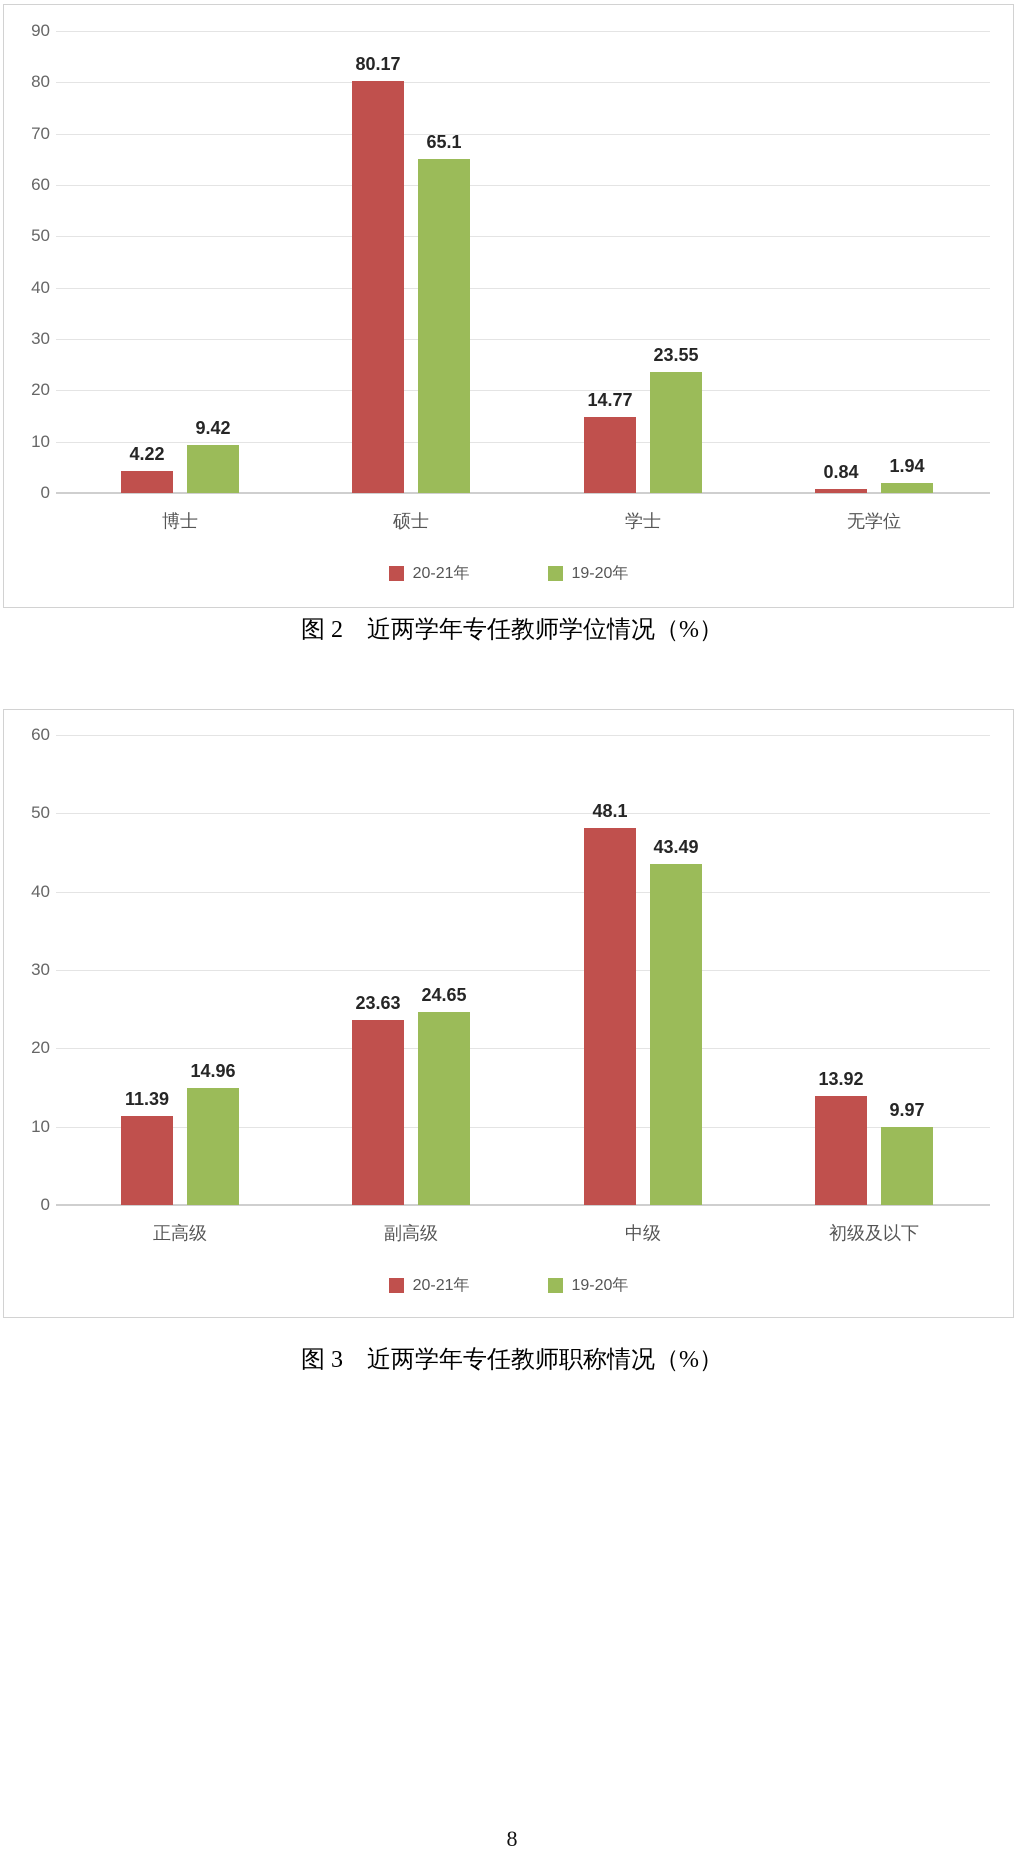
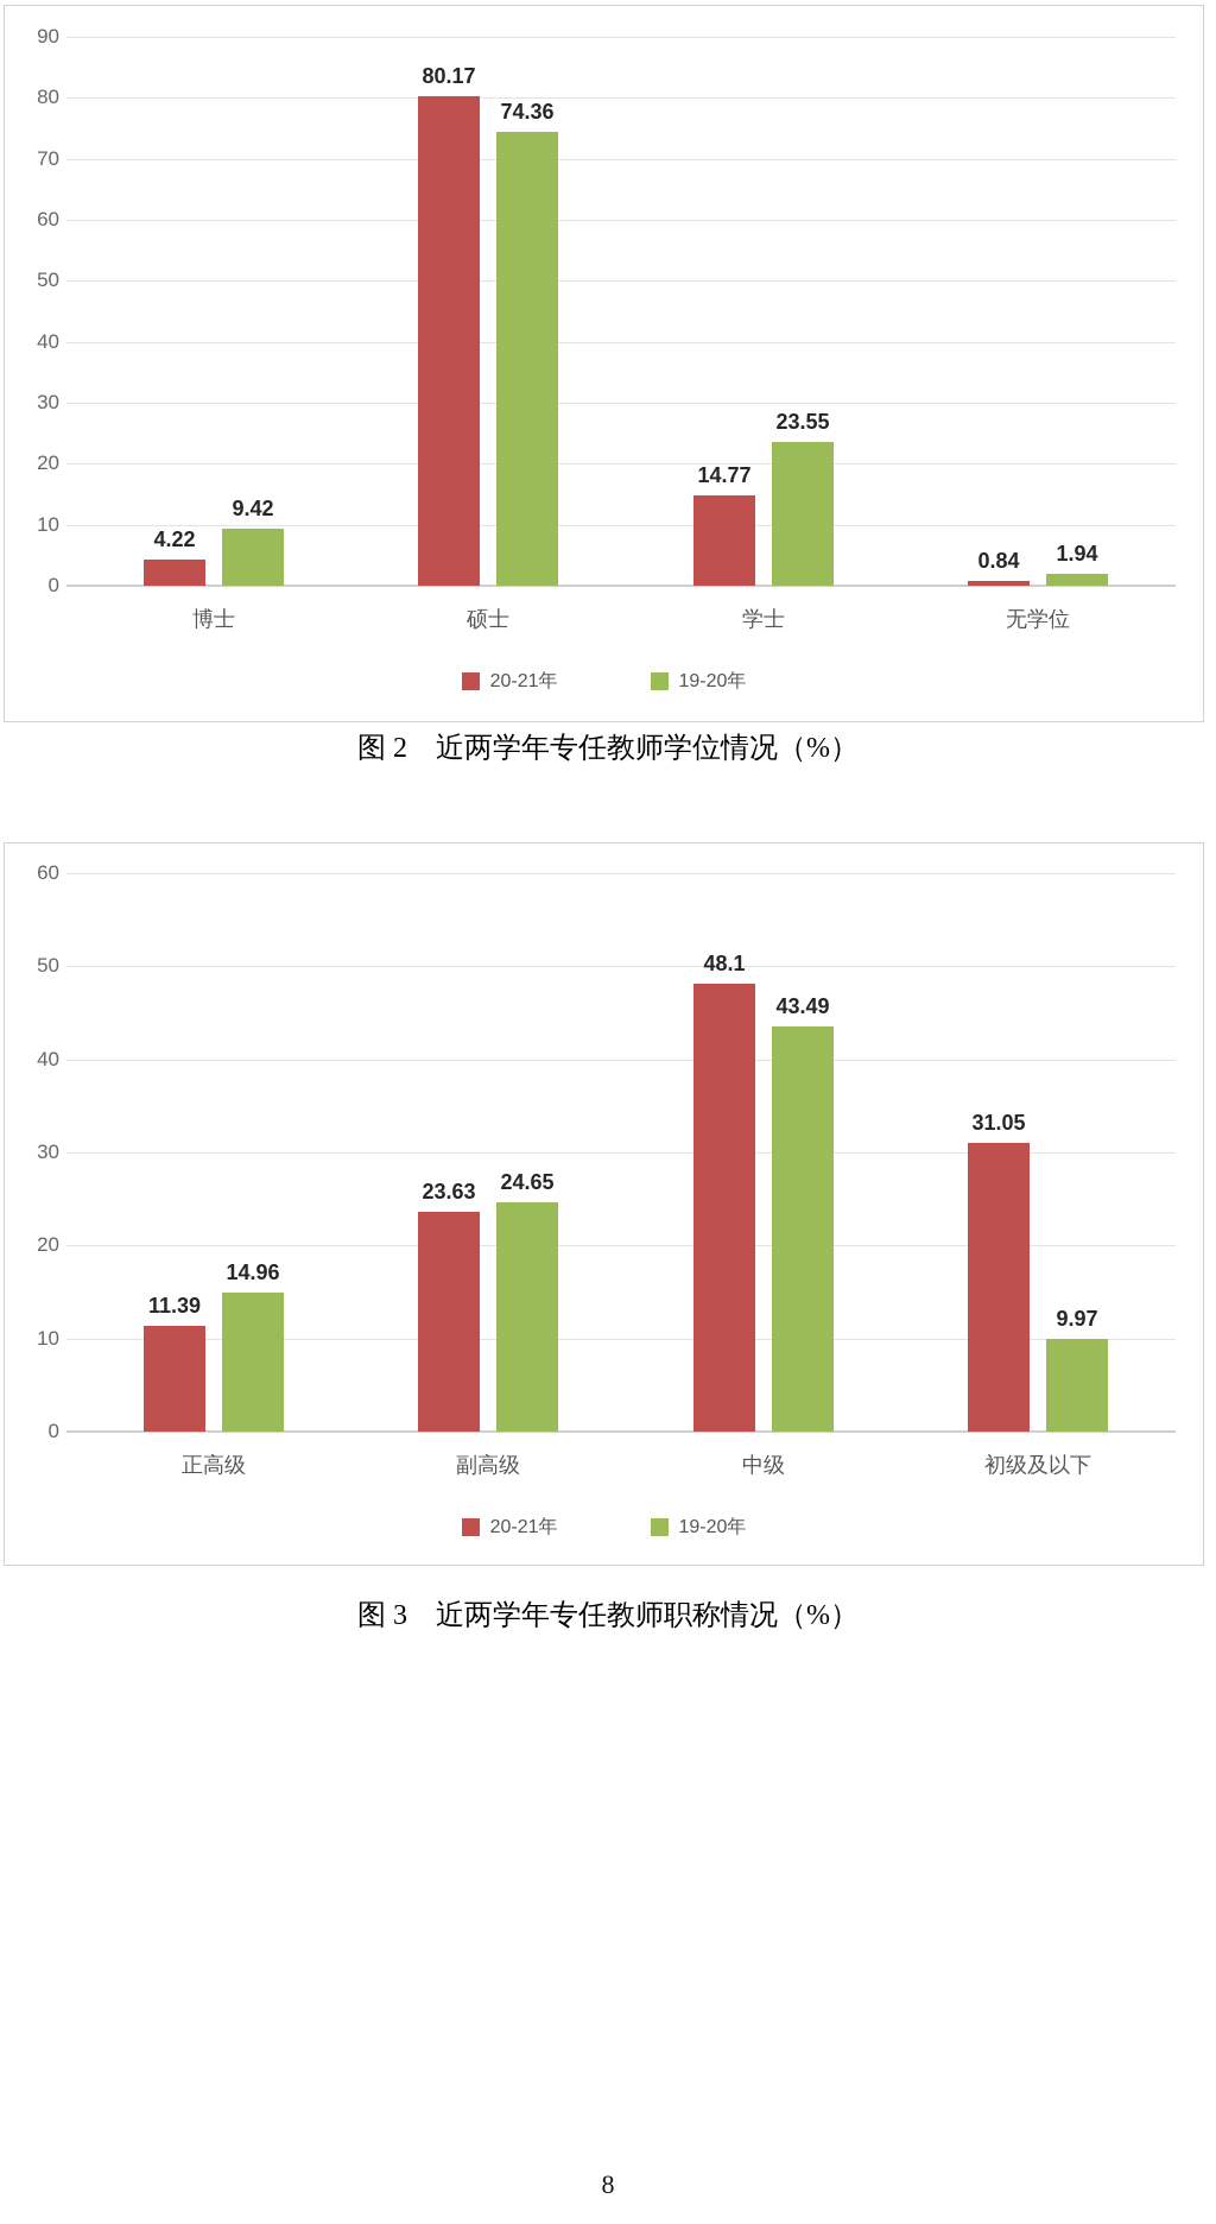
图 2 近两学年专任教师学位情况（%）/19-20年/硕士: 65.1 -> 74.36
图 3 近两学年专任教师职称情况（%）/20-21年/初级及以下: 13.92 -> 31.05
